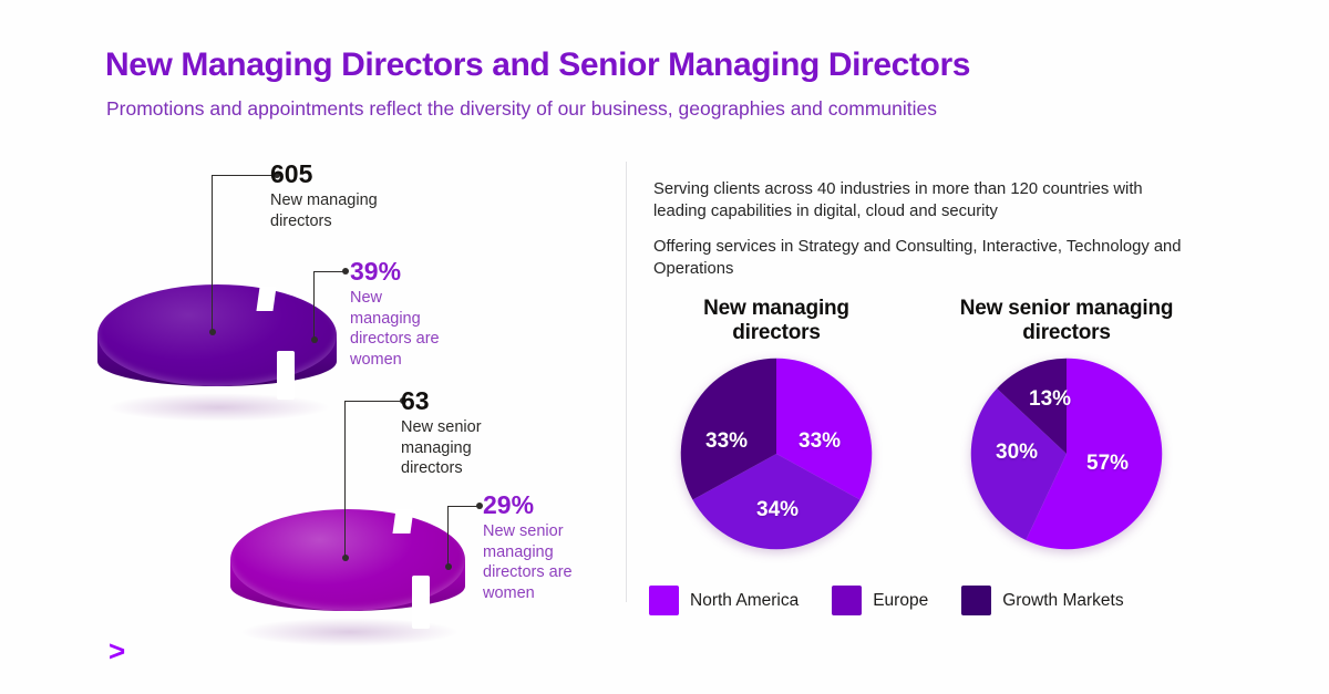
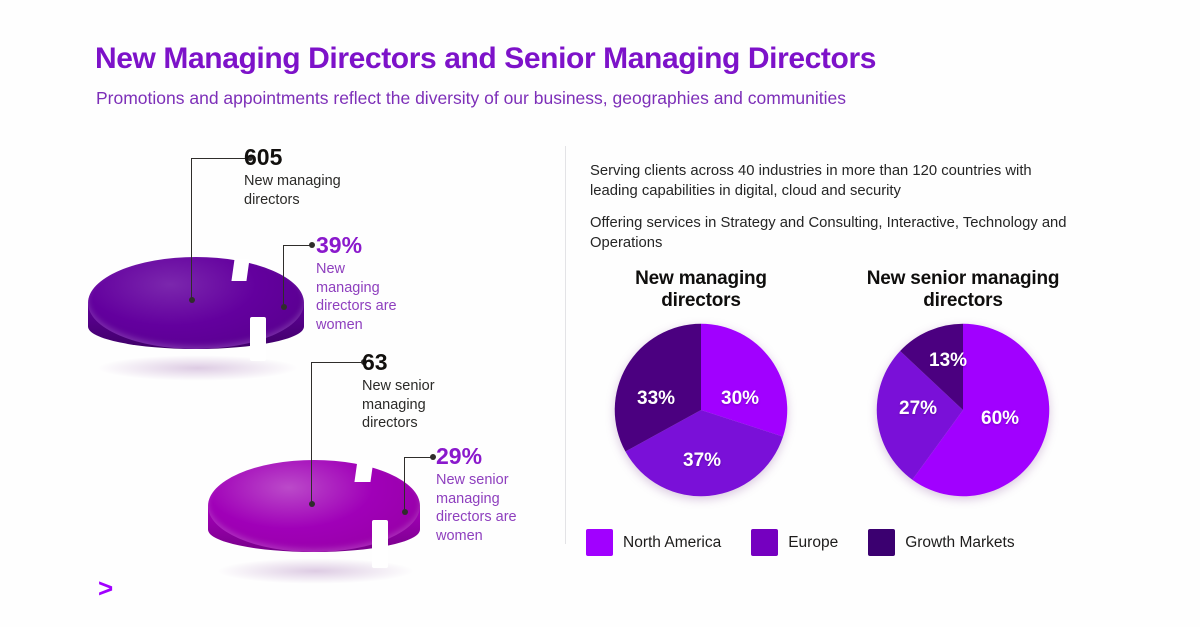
New managing directors/North America: 33% -> 30%
New managing directors/Europe: 34% -> 37%
New senior managing directors/North America: 57% -> 60%
New senior managing directors/Europe: 30% -> 27%
